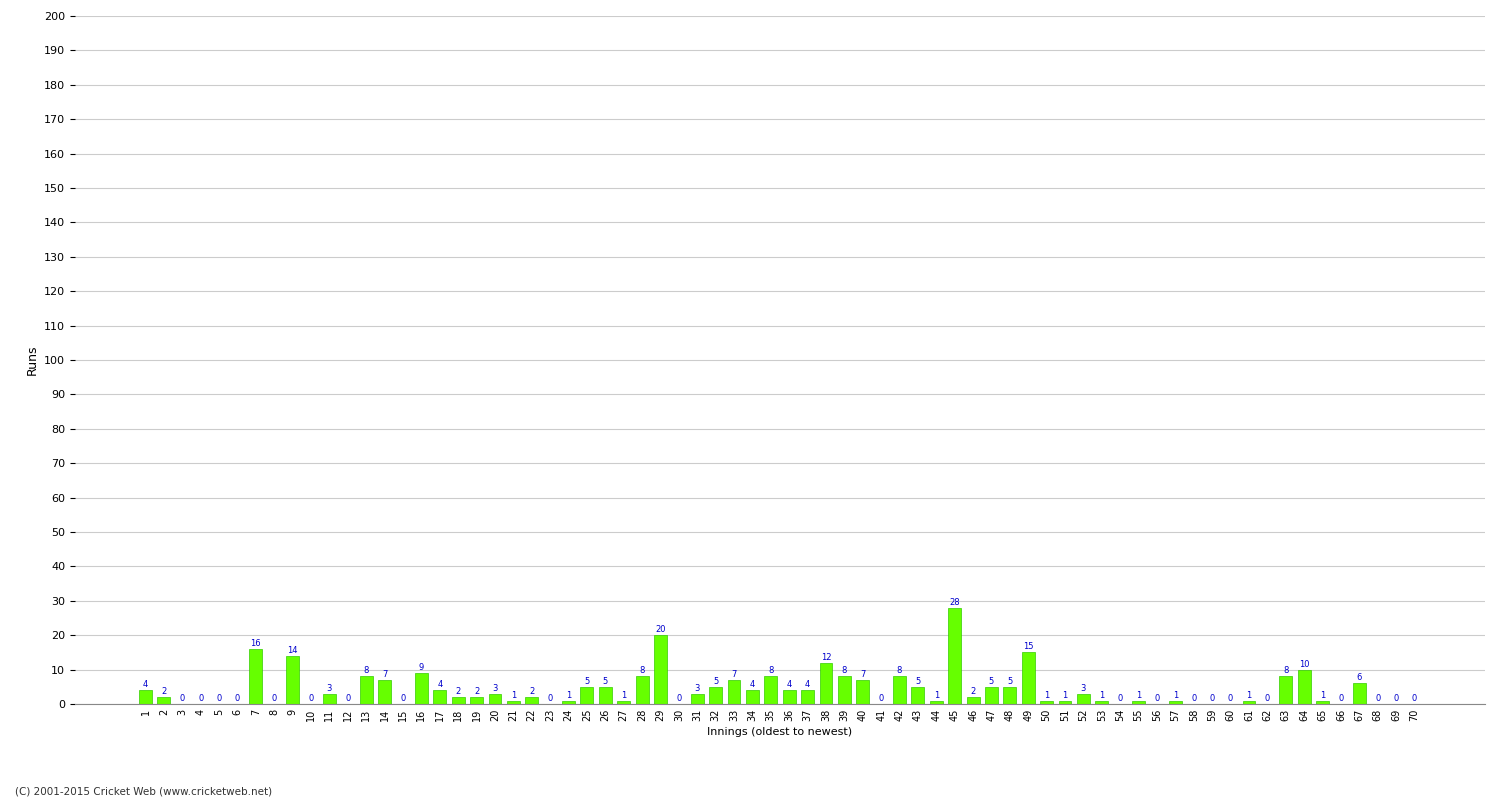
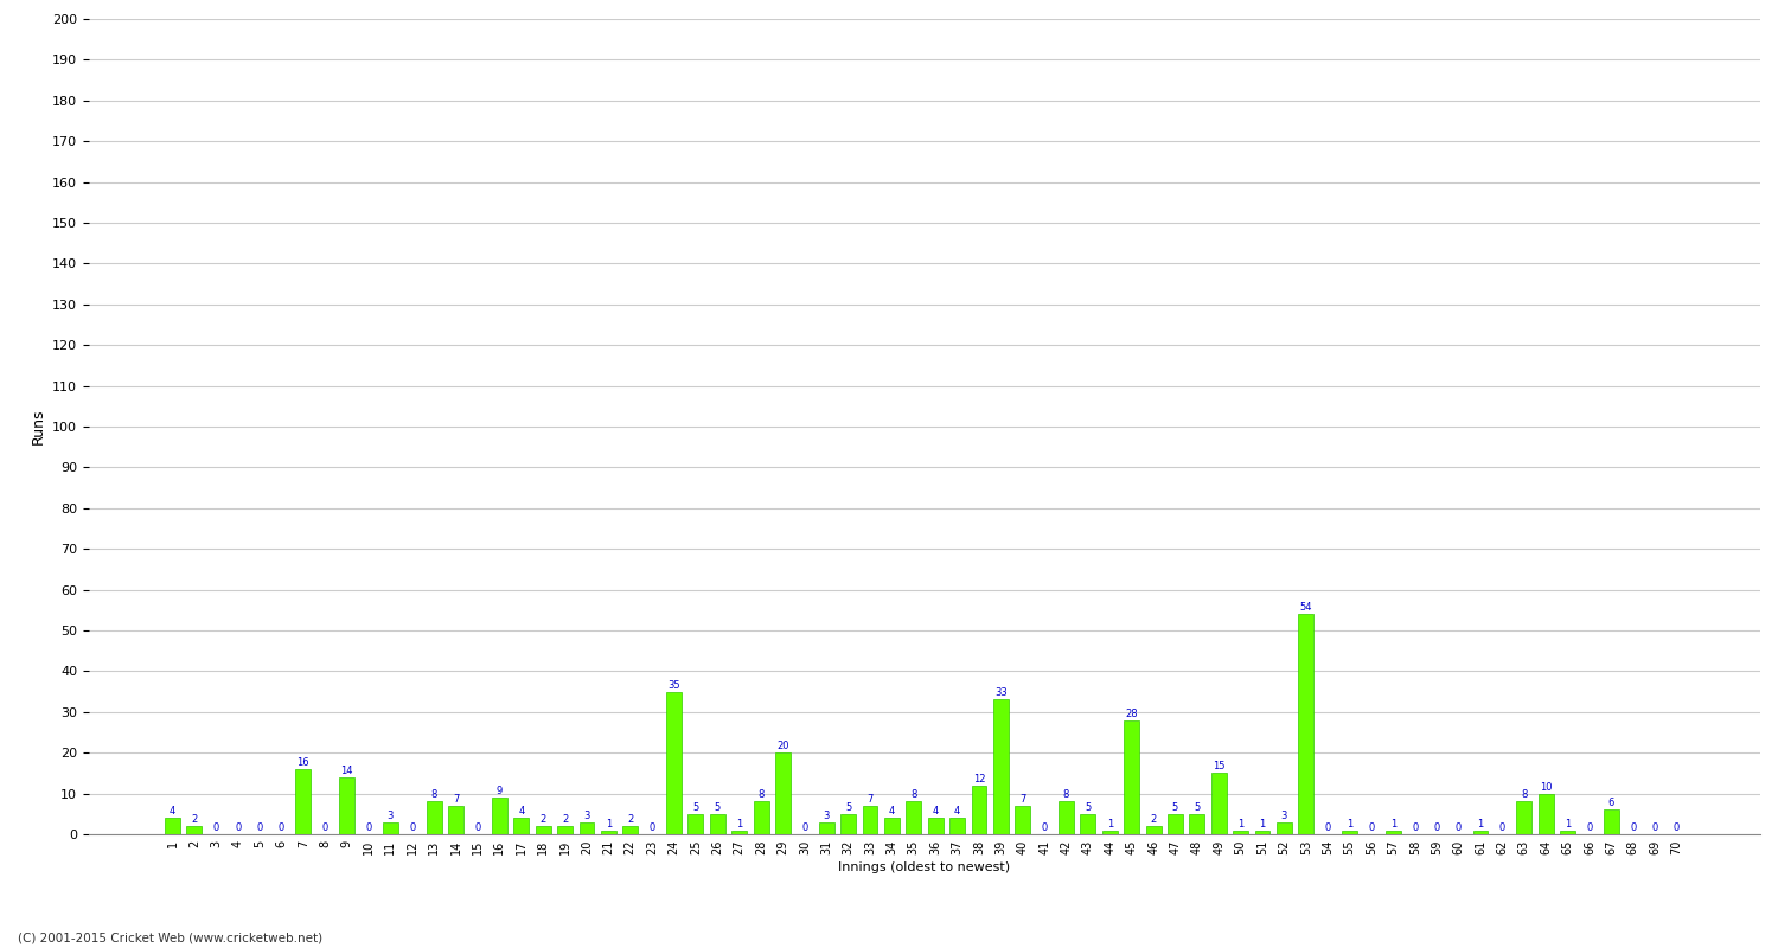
24: 1 -> 35
39: 8 -> 33
53: 1 -> 54
